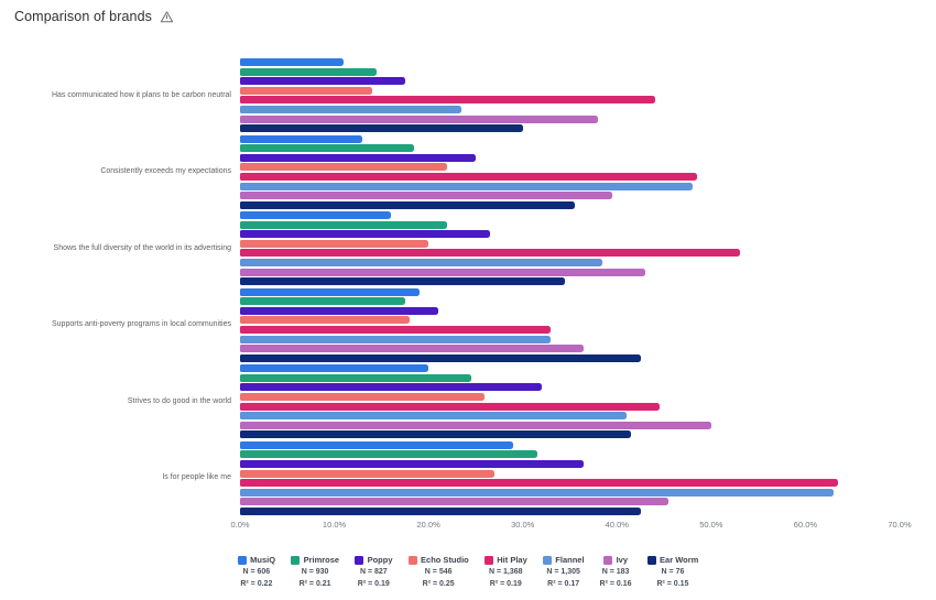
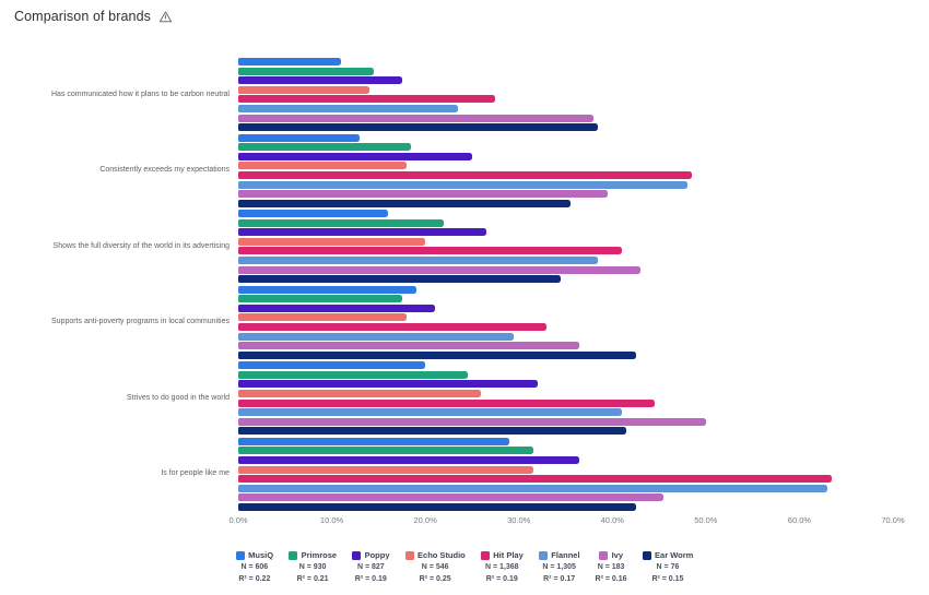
Hit Play/Has communicated how it plans to be carbon neutral: 44% -> 28%
Ear Worm/Has communicated how it plans to be carbon neutral: 30% -> 38%
Echo Studio/Consistently exceeds my expectations: 22% -> 18%
Hit Play/Shows the full diversity of the world in its advertising: 53% -> 41%
Flannel/Supports anti-poverty programs in local communities: 33% -> 30%
Echo Studio/Is for people like me: 27% -> 32%
